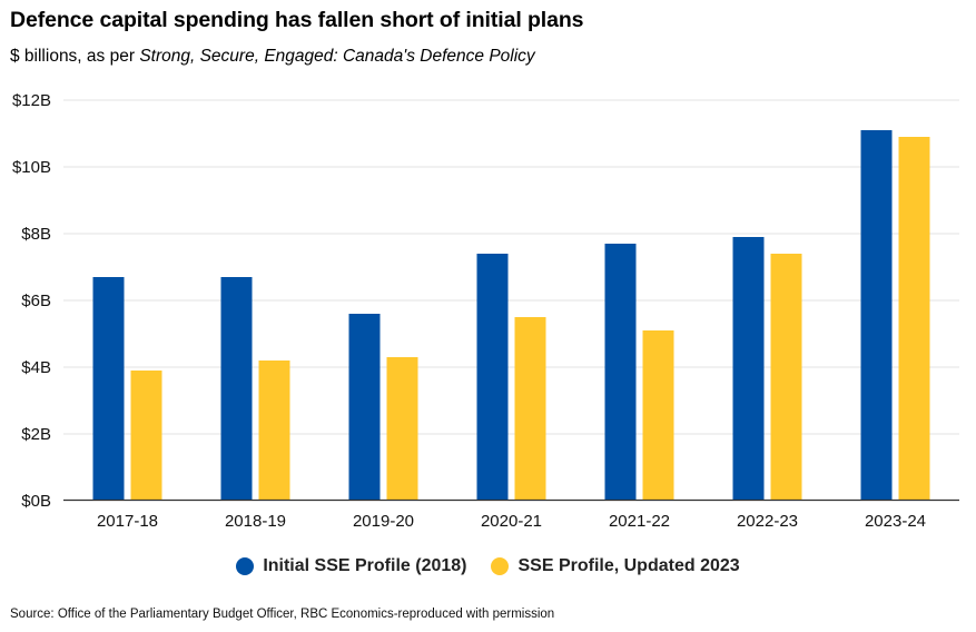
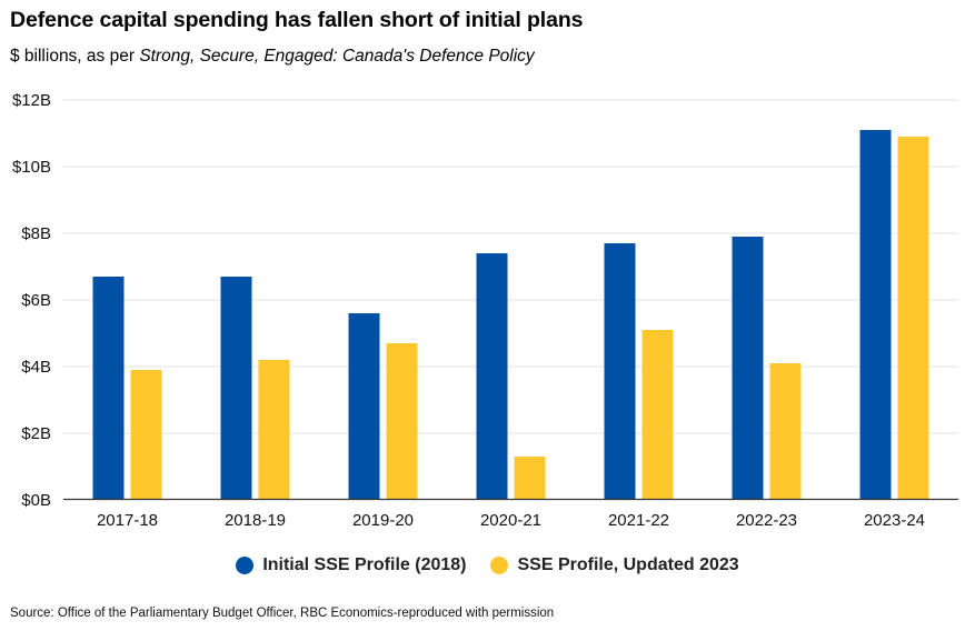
SSE Profile, Updated 2023/2019-20: $4.3B -> $4.7B
SSE Profile, Updated 2023/2020-21: $5.5B -> $1.3B
SSE Profile, Updated 2023/2022-23: $7.4B -> $4.1B
